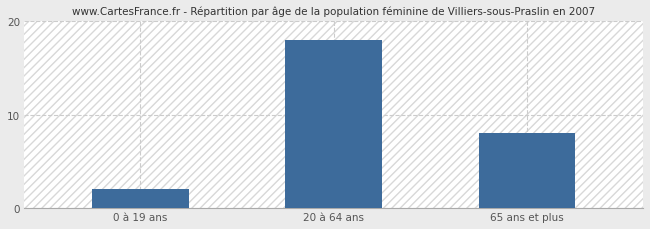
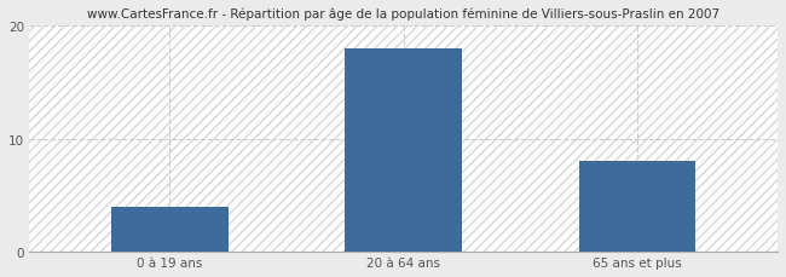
0 à 19 ans: 2 -> 4
